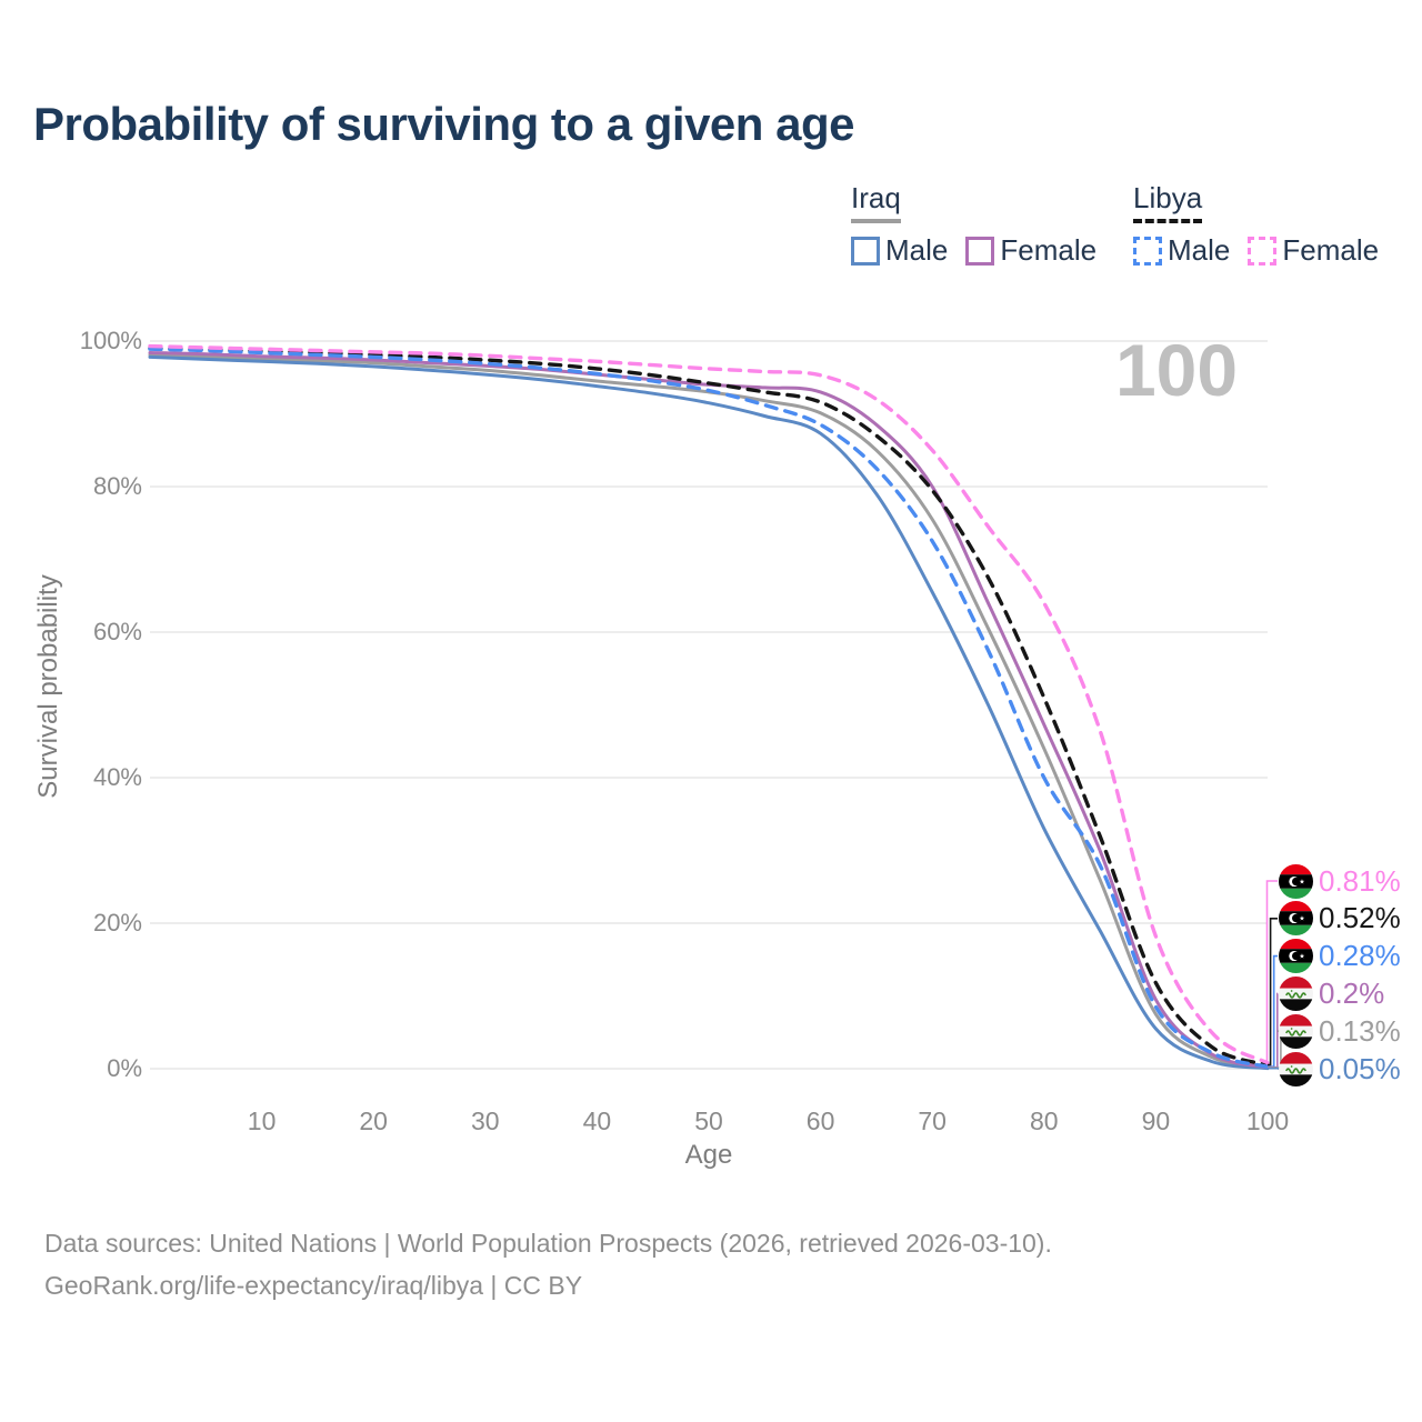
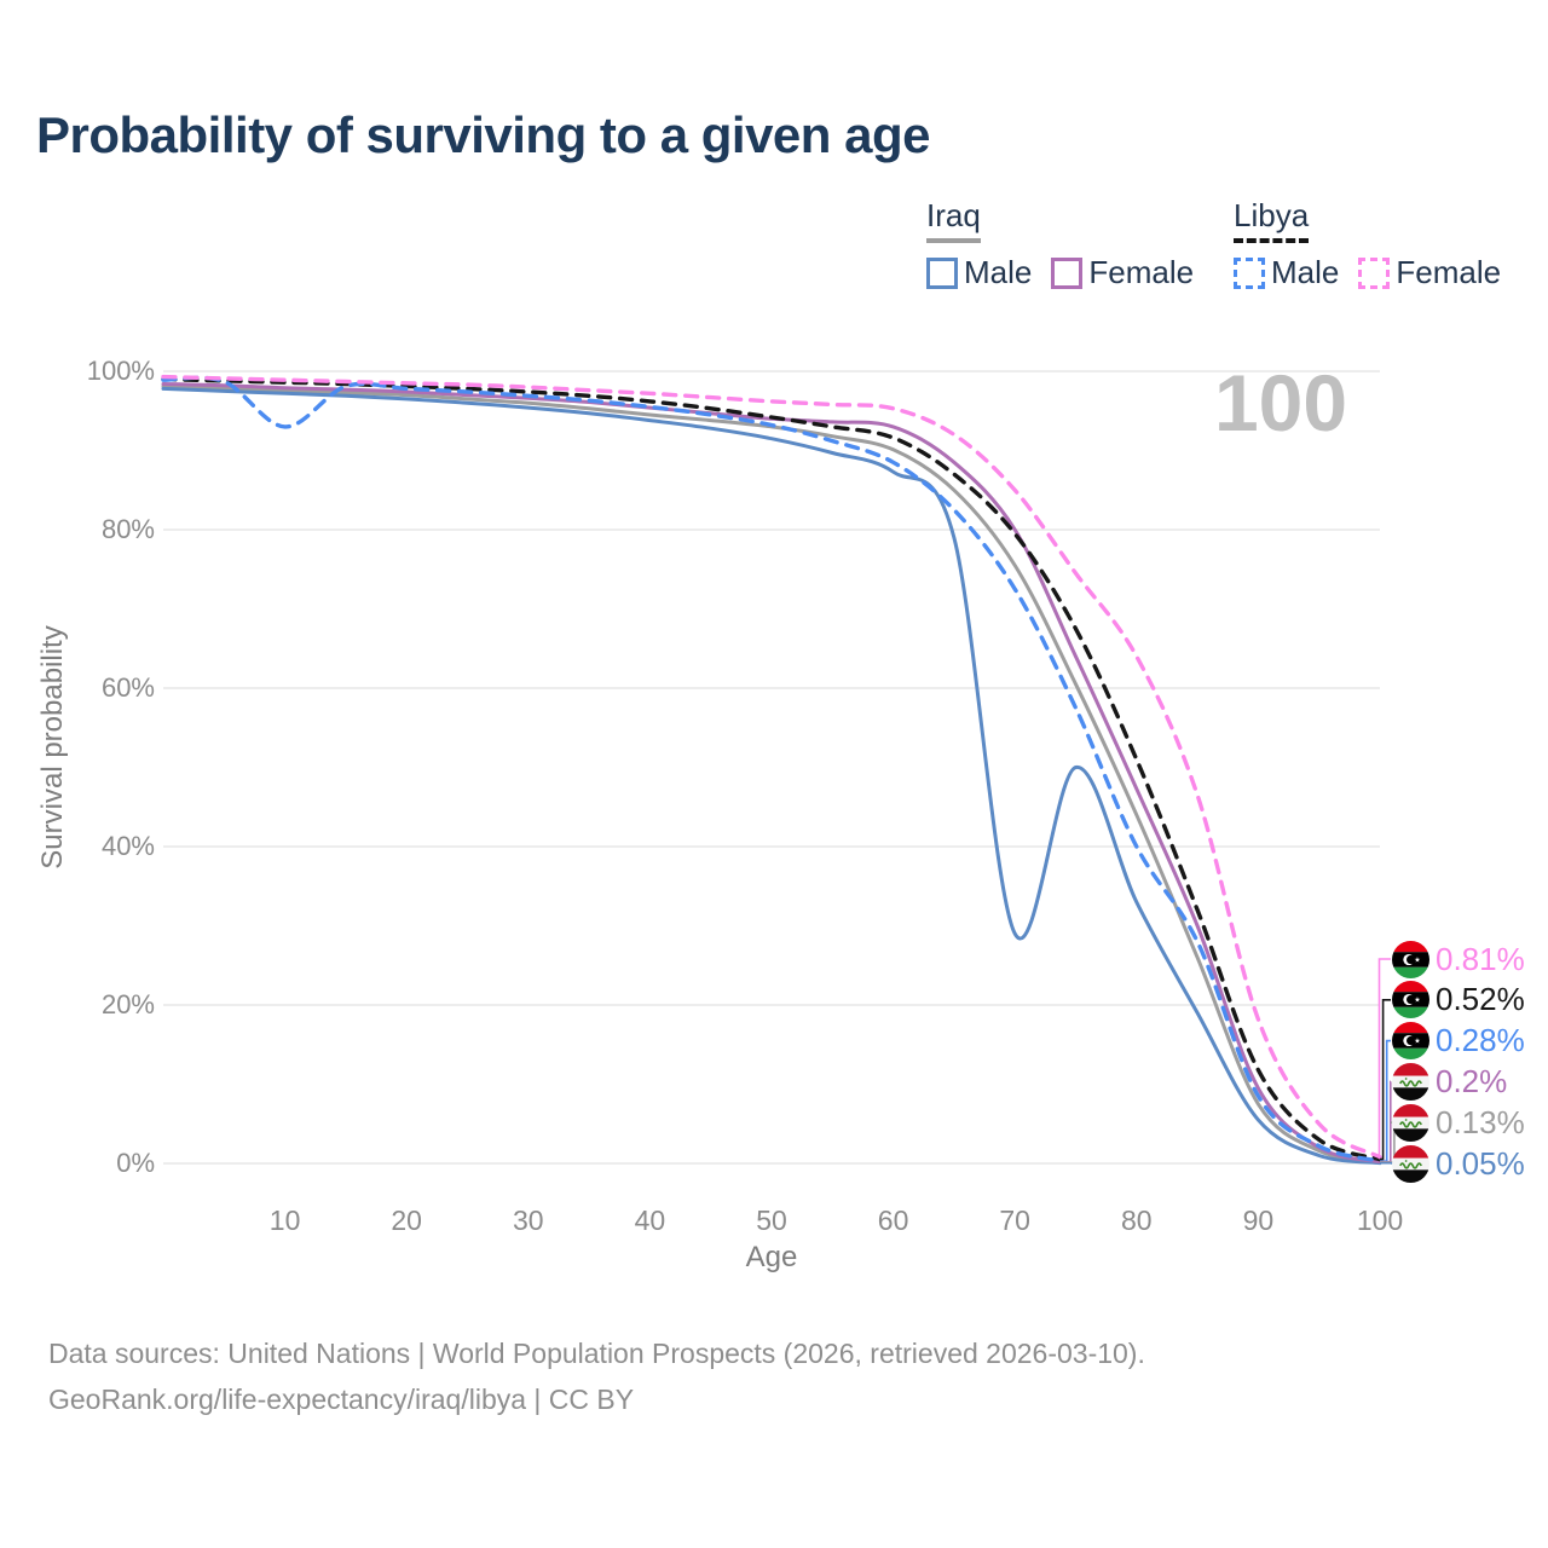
Libya Male/10: 98% -> 93%
Iraq Male/70: 66% -> 29%
